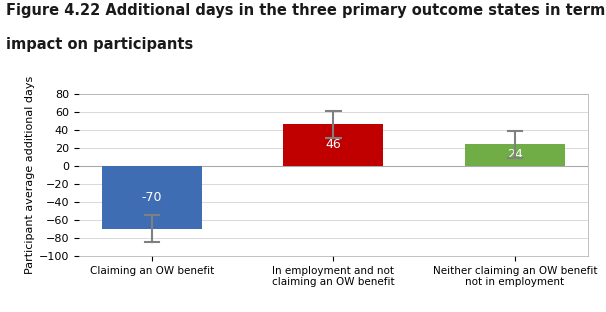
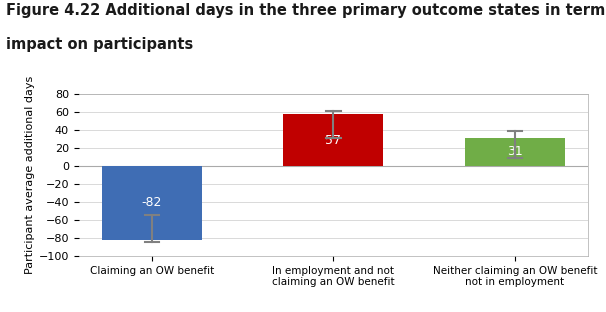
Claiming an OW benefit: -70 -> -82
In employment and not claiming an OW benefit: 46 -> 57
Neither claiming an OW benefit not in employment: 24 -> 31
